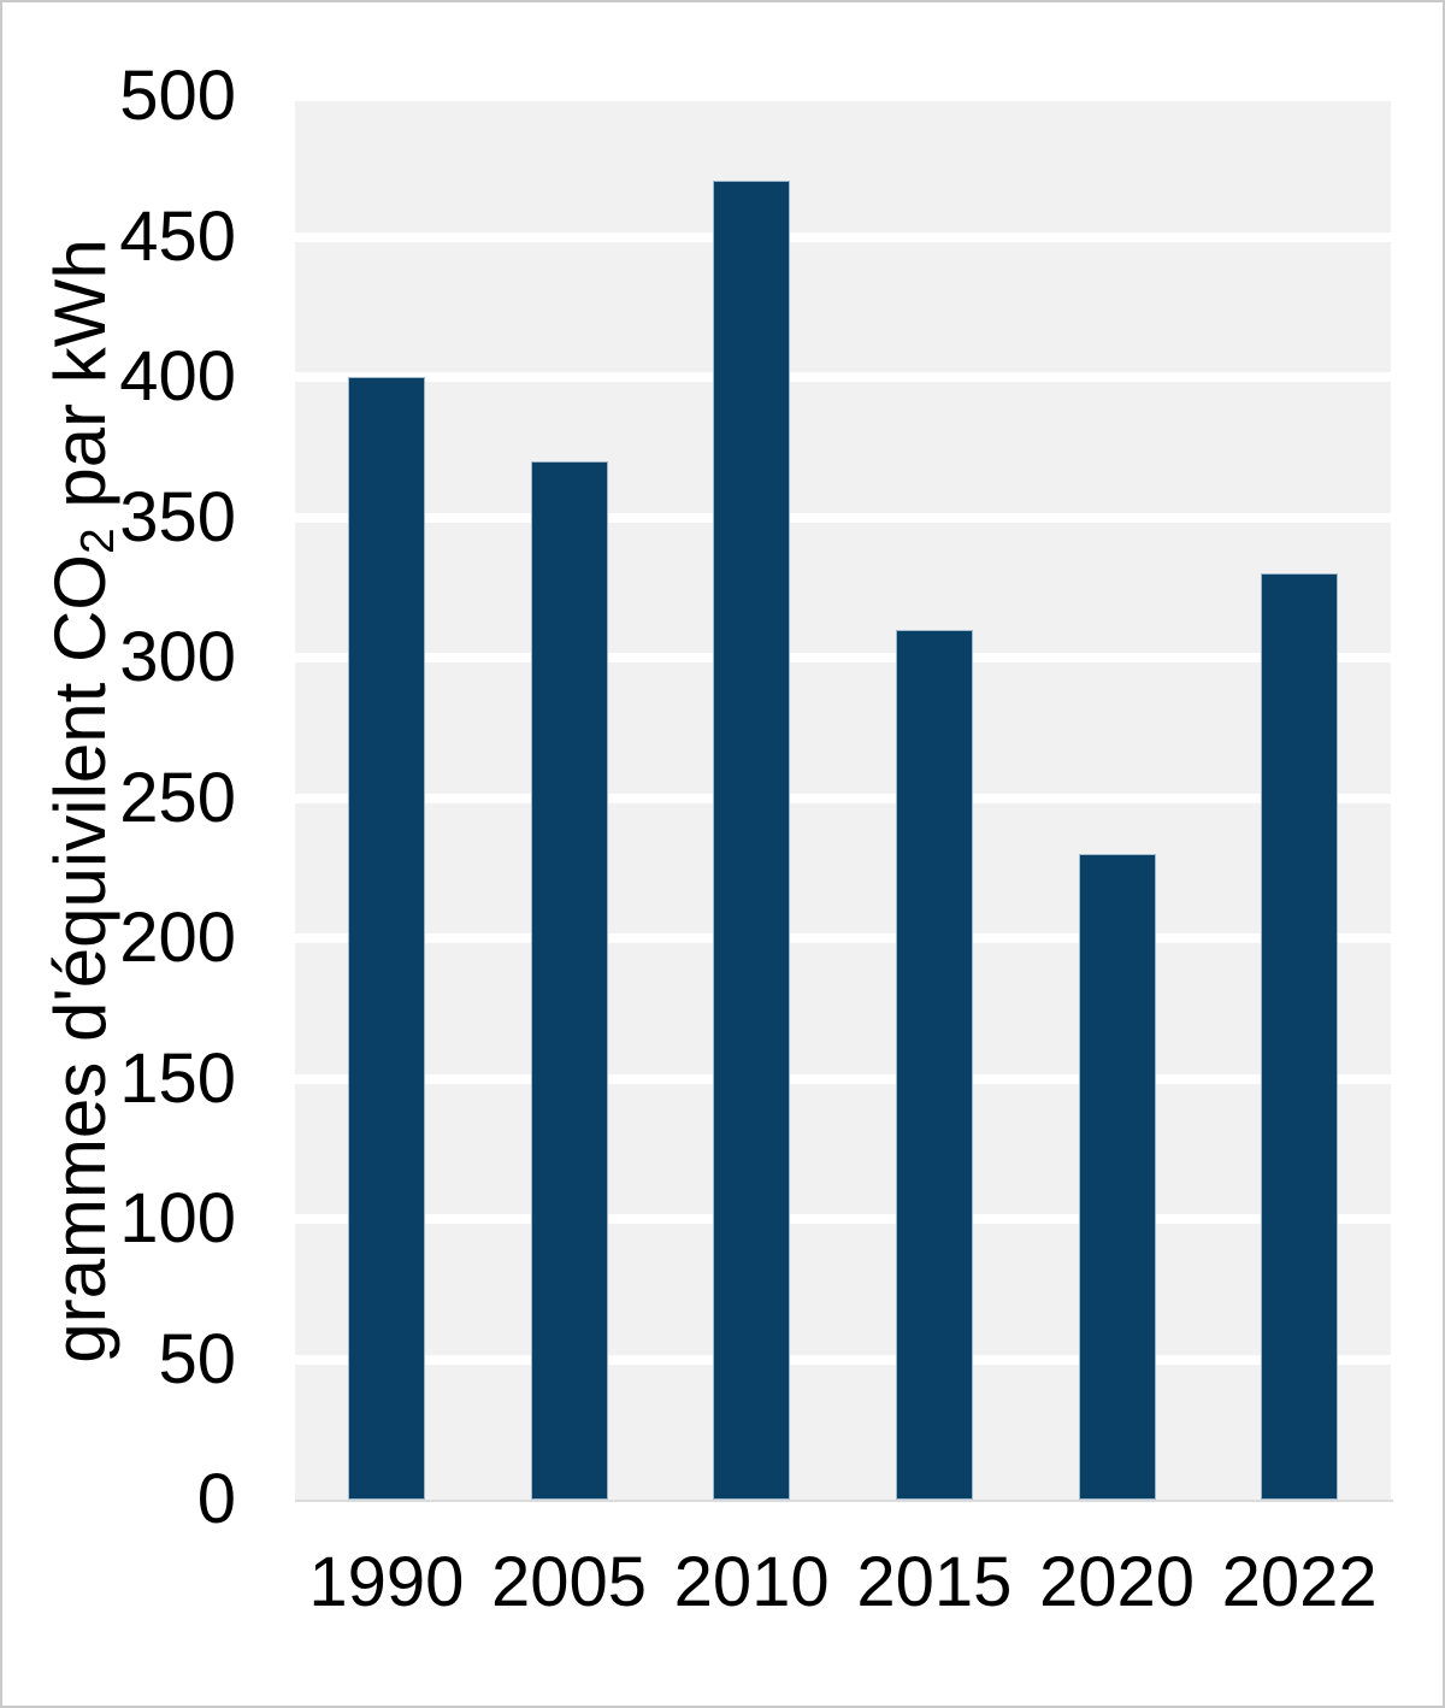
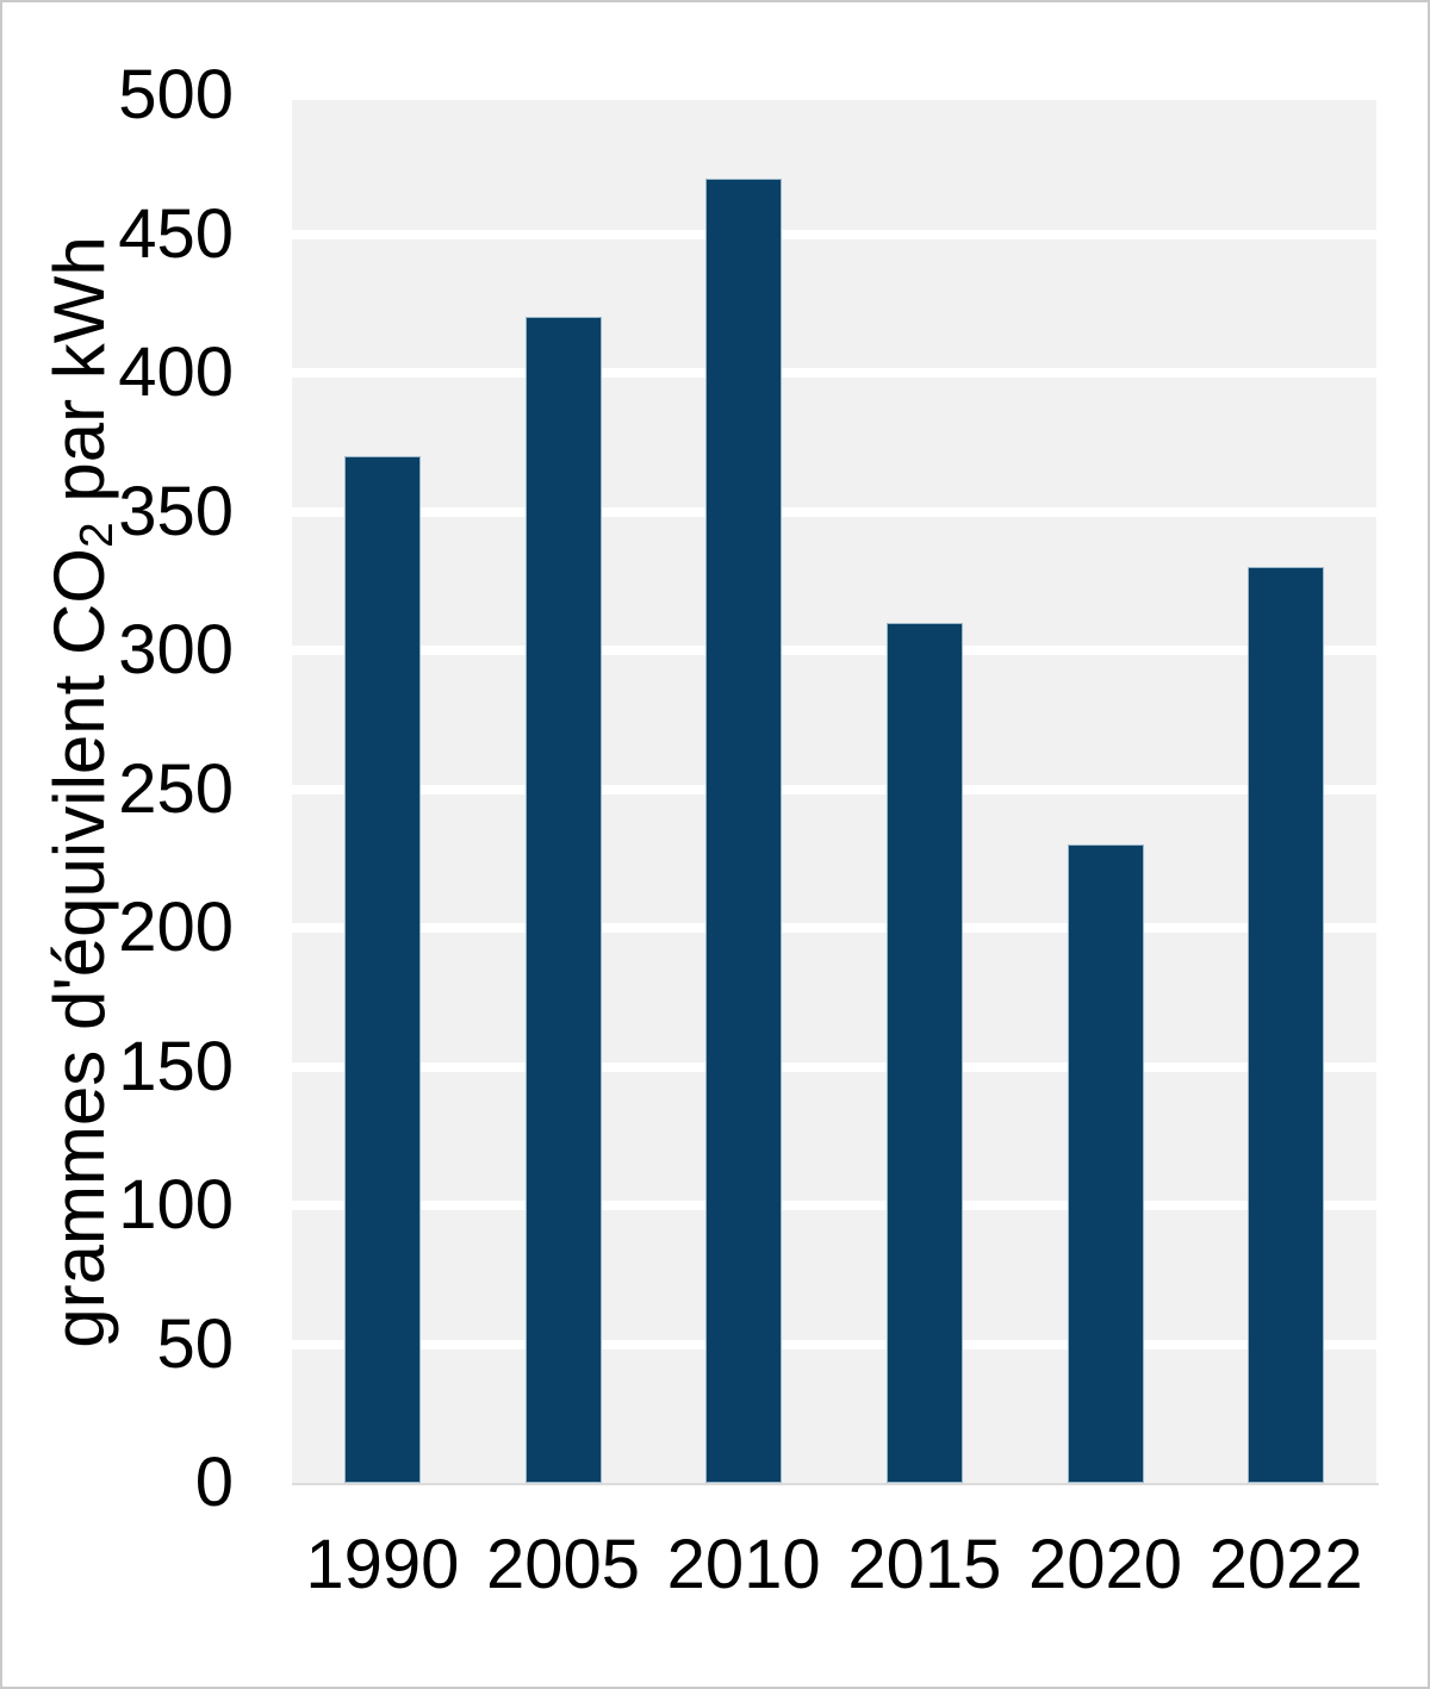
1990: 400 -> 370
2005: 370 -> 420
